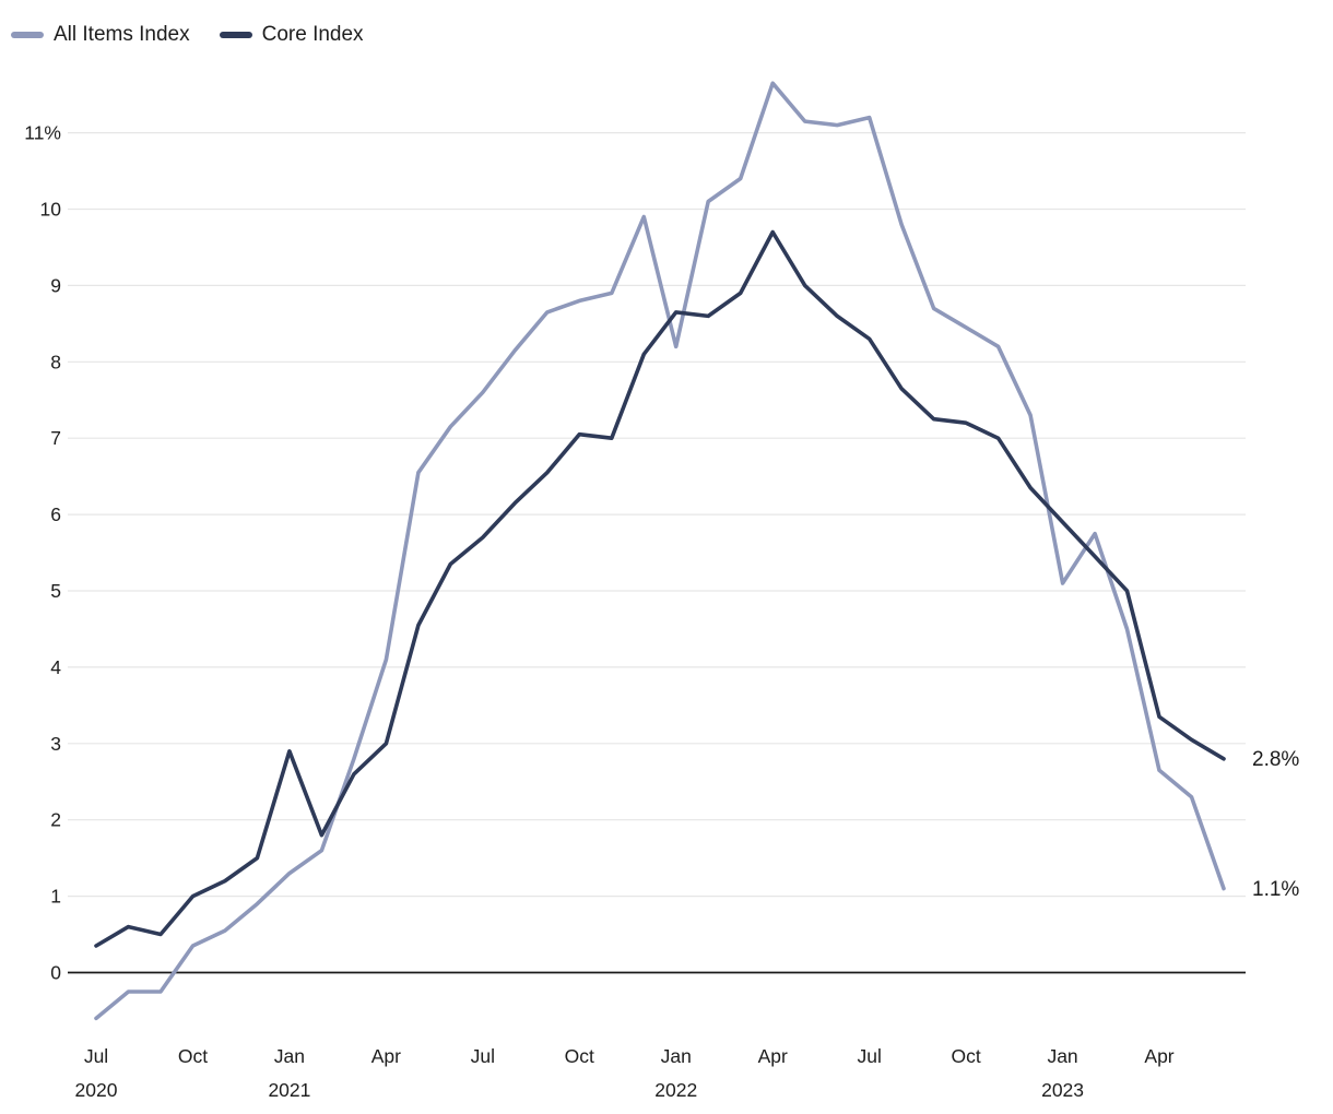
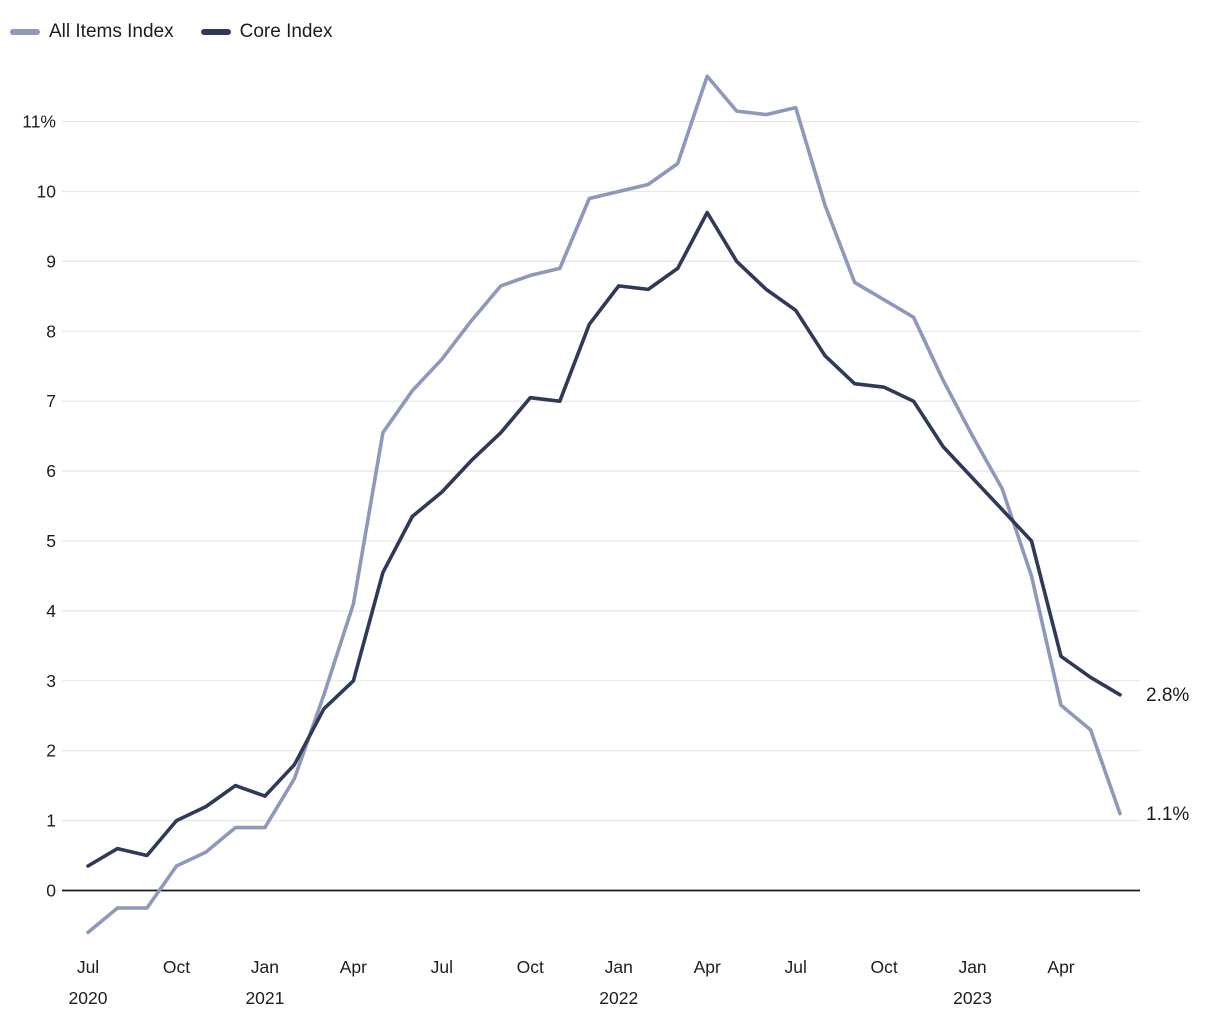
All Items Index/Jan 2021: 1.3% -> 0.9%
Core Index/Jan 2021: 2.9% -> 1.4%
All Items Index/Jan 2022: 8.2% -> 10.0%
All Items Index/Jan 2023: 5.1% -> 6.5%
